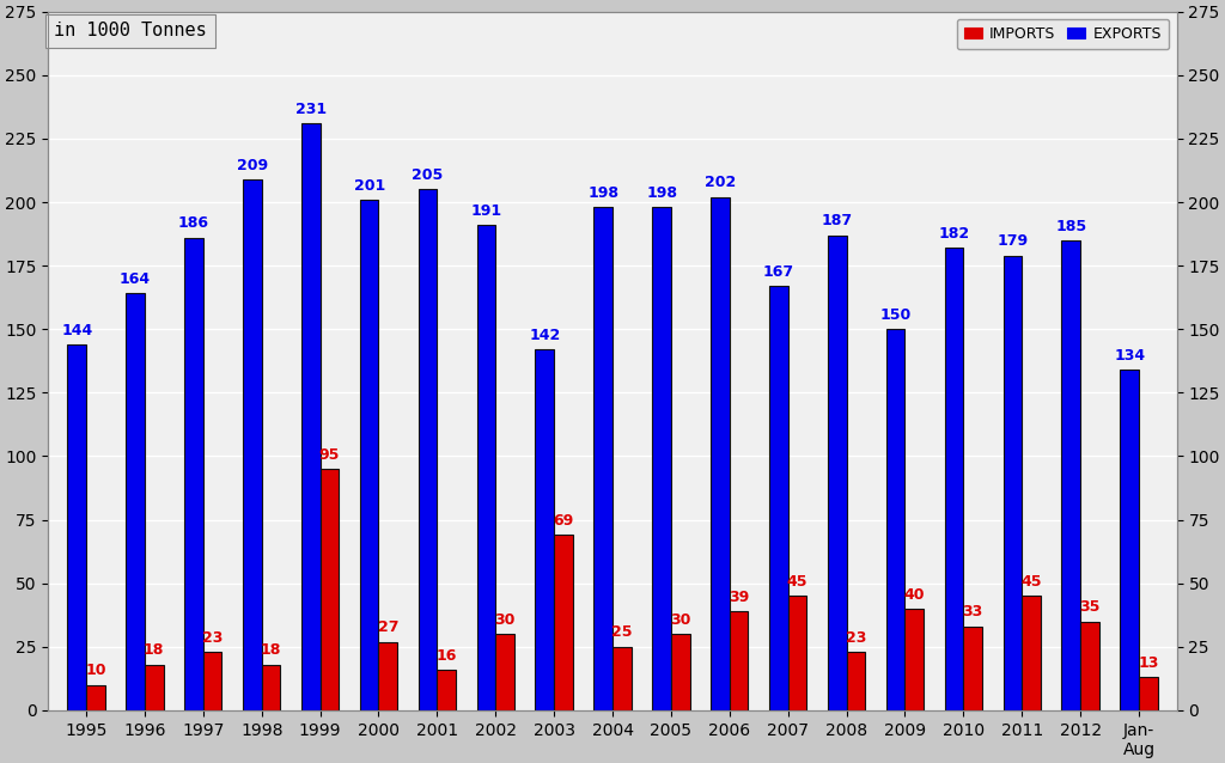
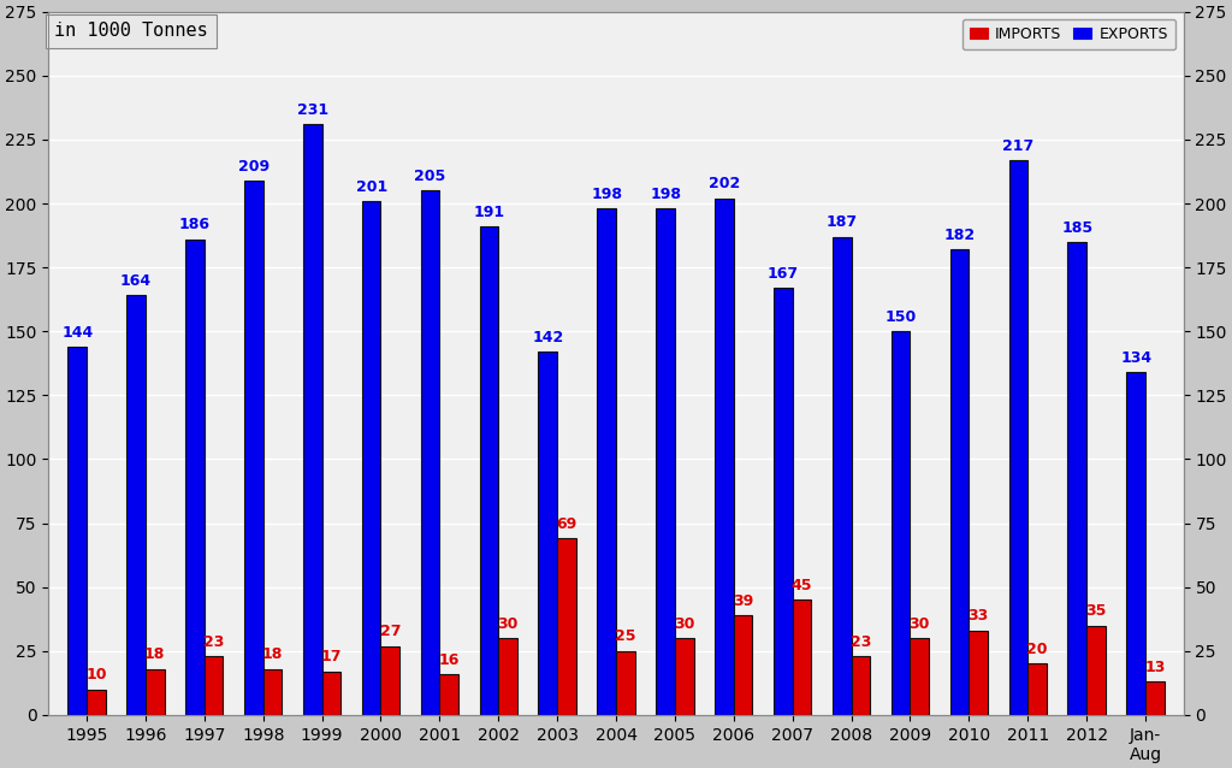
IMPORTS/1999: 95 -> 17
IMPORTS/2009: 40 -> 30
EXPORTS/2011: 179 -> 217
IMPORTS/2011: 45 -> 20
